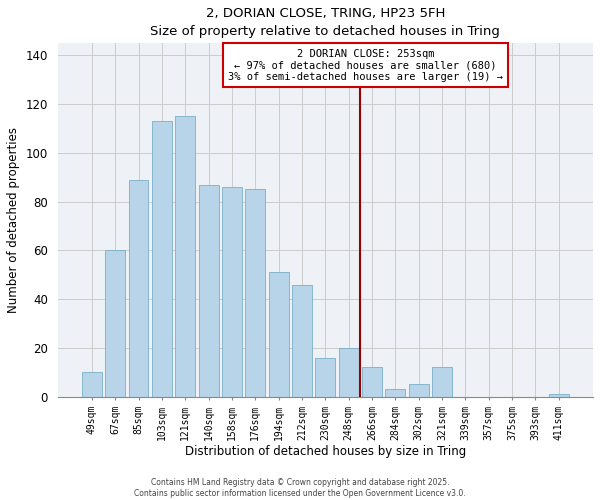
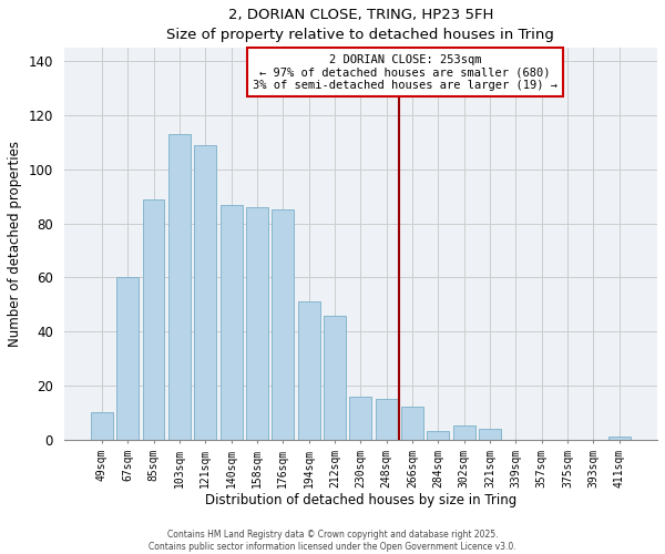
121sqm: 115 -> 109
248sqm: 20 -> 15
321sqm: 12 -> 4
